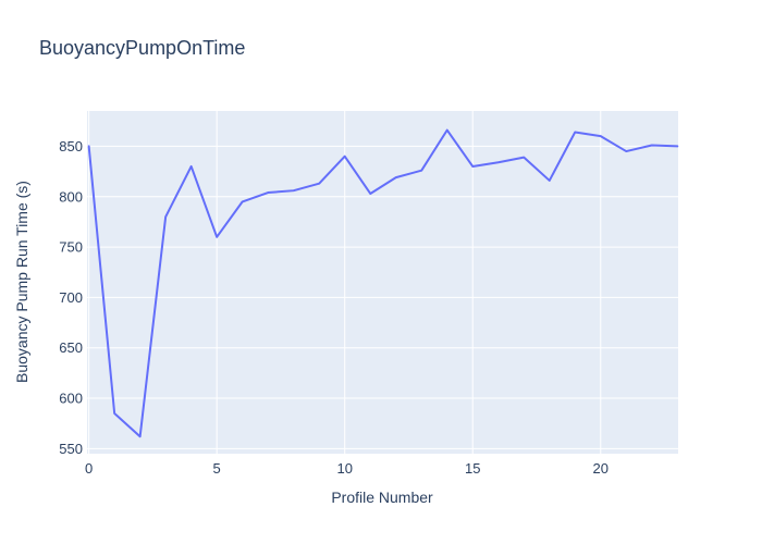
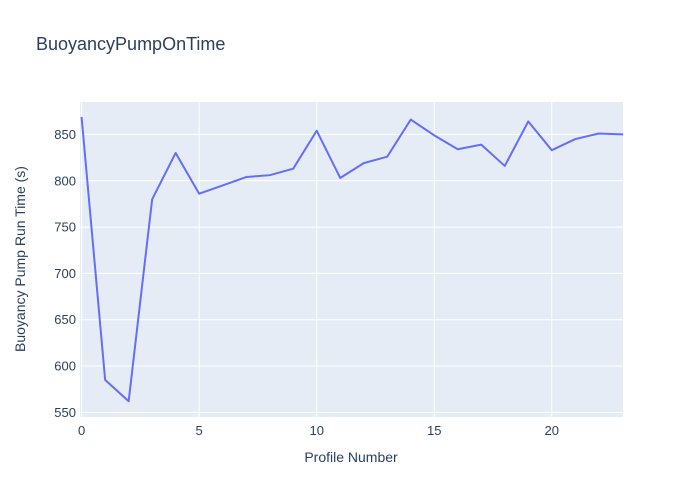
0: 850 -> 870
5: 760 -> 790
10: 840 -> 850
15: 830 -> 850
20: 860 -> 830
